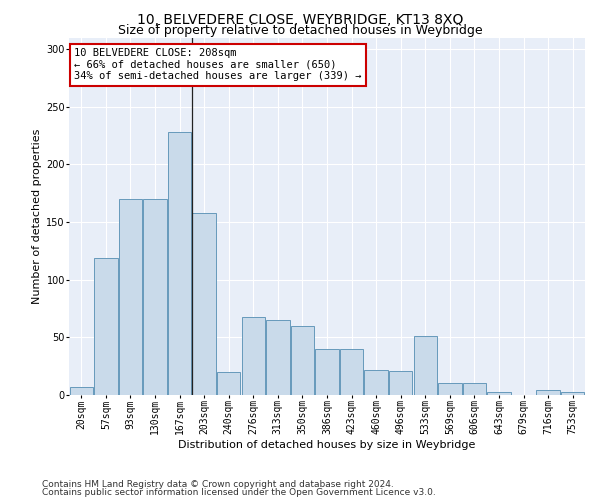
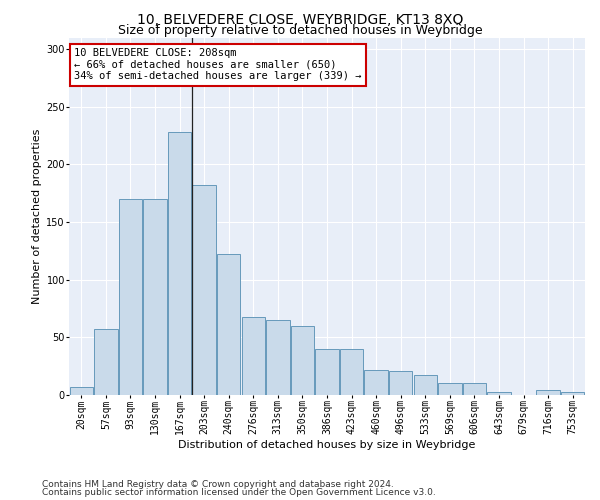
57sqm: 119 -> 57
203sqm: 158 -> 182
240sqm: 20 -> 122
533sqm: 51 -> 17
